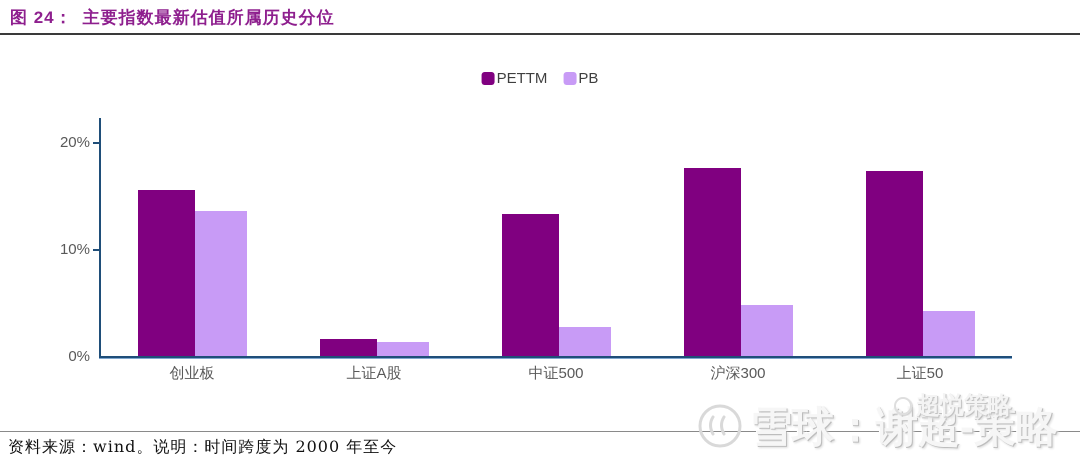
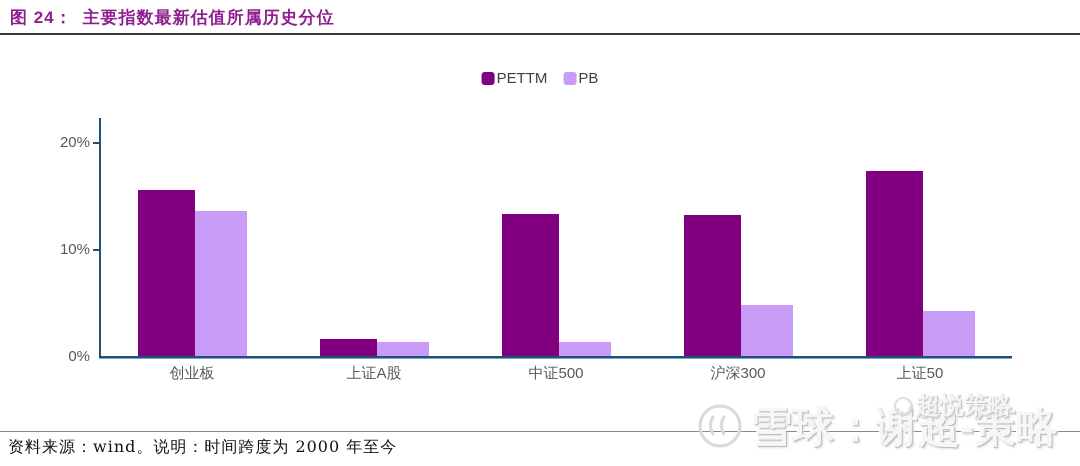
PB/中证500: 2.8% -> 1.4%
PETTM/沪深300: 17.7% -> 13.3%
